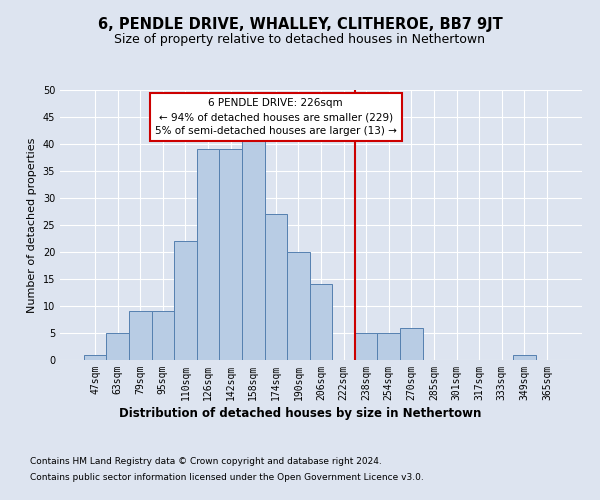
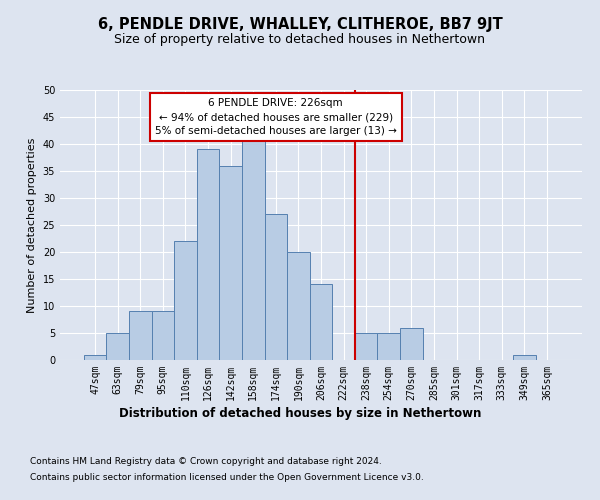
142sqm: 39 -> 36
